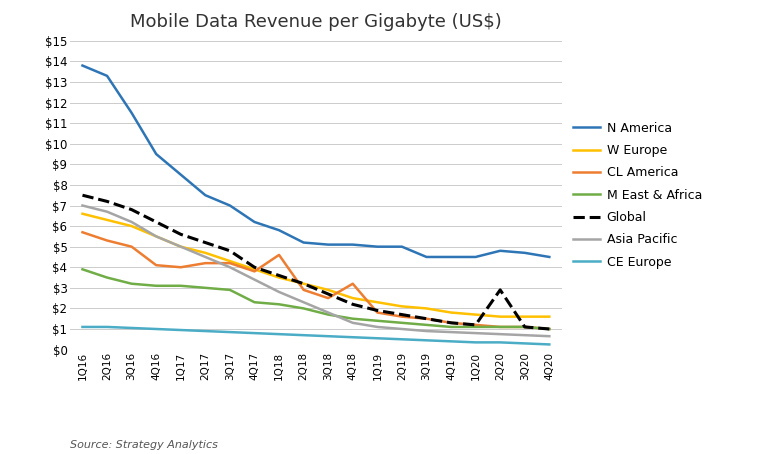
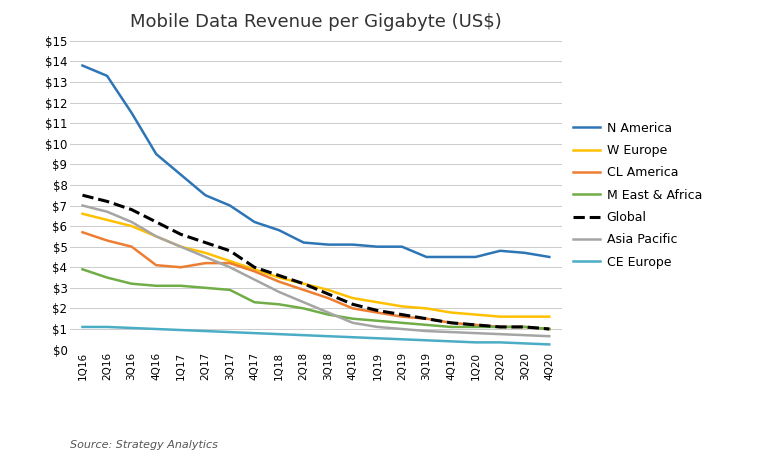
CL America/1Q18: $4.6 -> $3.3
CL America/4Q18: $3.2 -> $2.0
Global/2Q20: $2.9 -> $1.1
